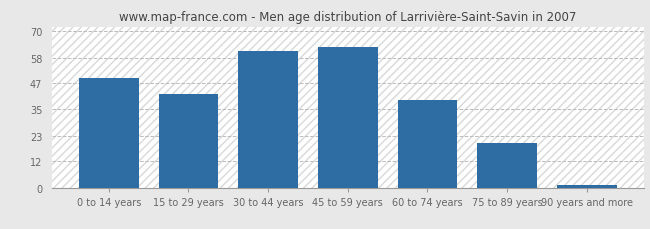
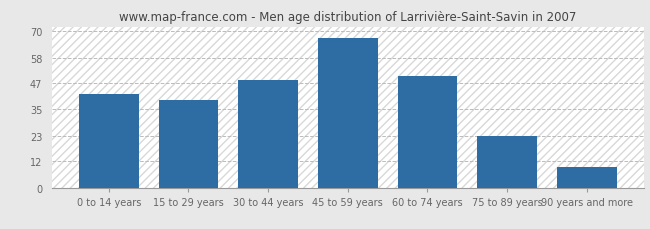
0 to 14 years: 49 -> 42
15 to 29 years: 42 -> 39
30 to 44 years: 61 -> 48
45 to 59 years: 63 -> 67
60 to 74 years: 39 -> 50
75 to 89 years: 20 -> 23
90 years and more: 1 -> 9
